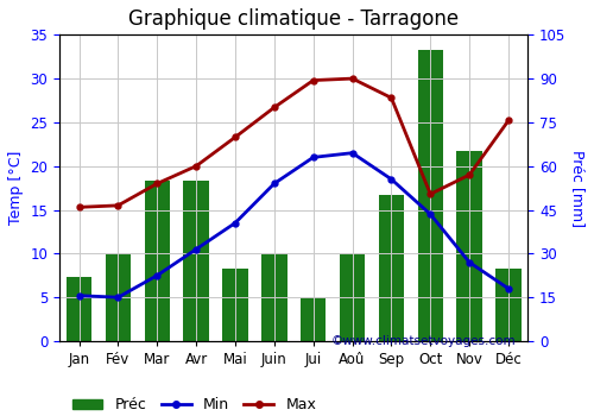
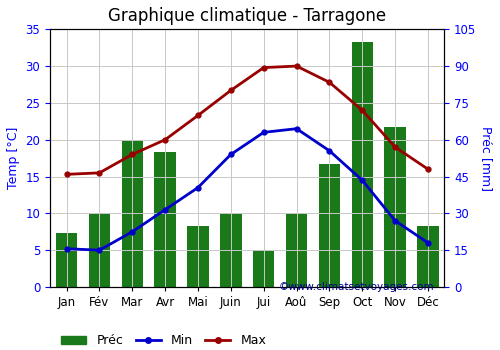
Préc/Mar: 55 -> 60
Max/Oct: 16.8 -> 24.0
Max/Déc: 25.2 -> 16.0
